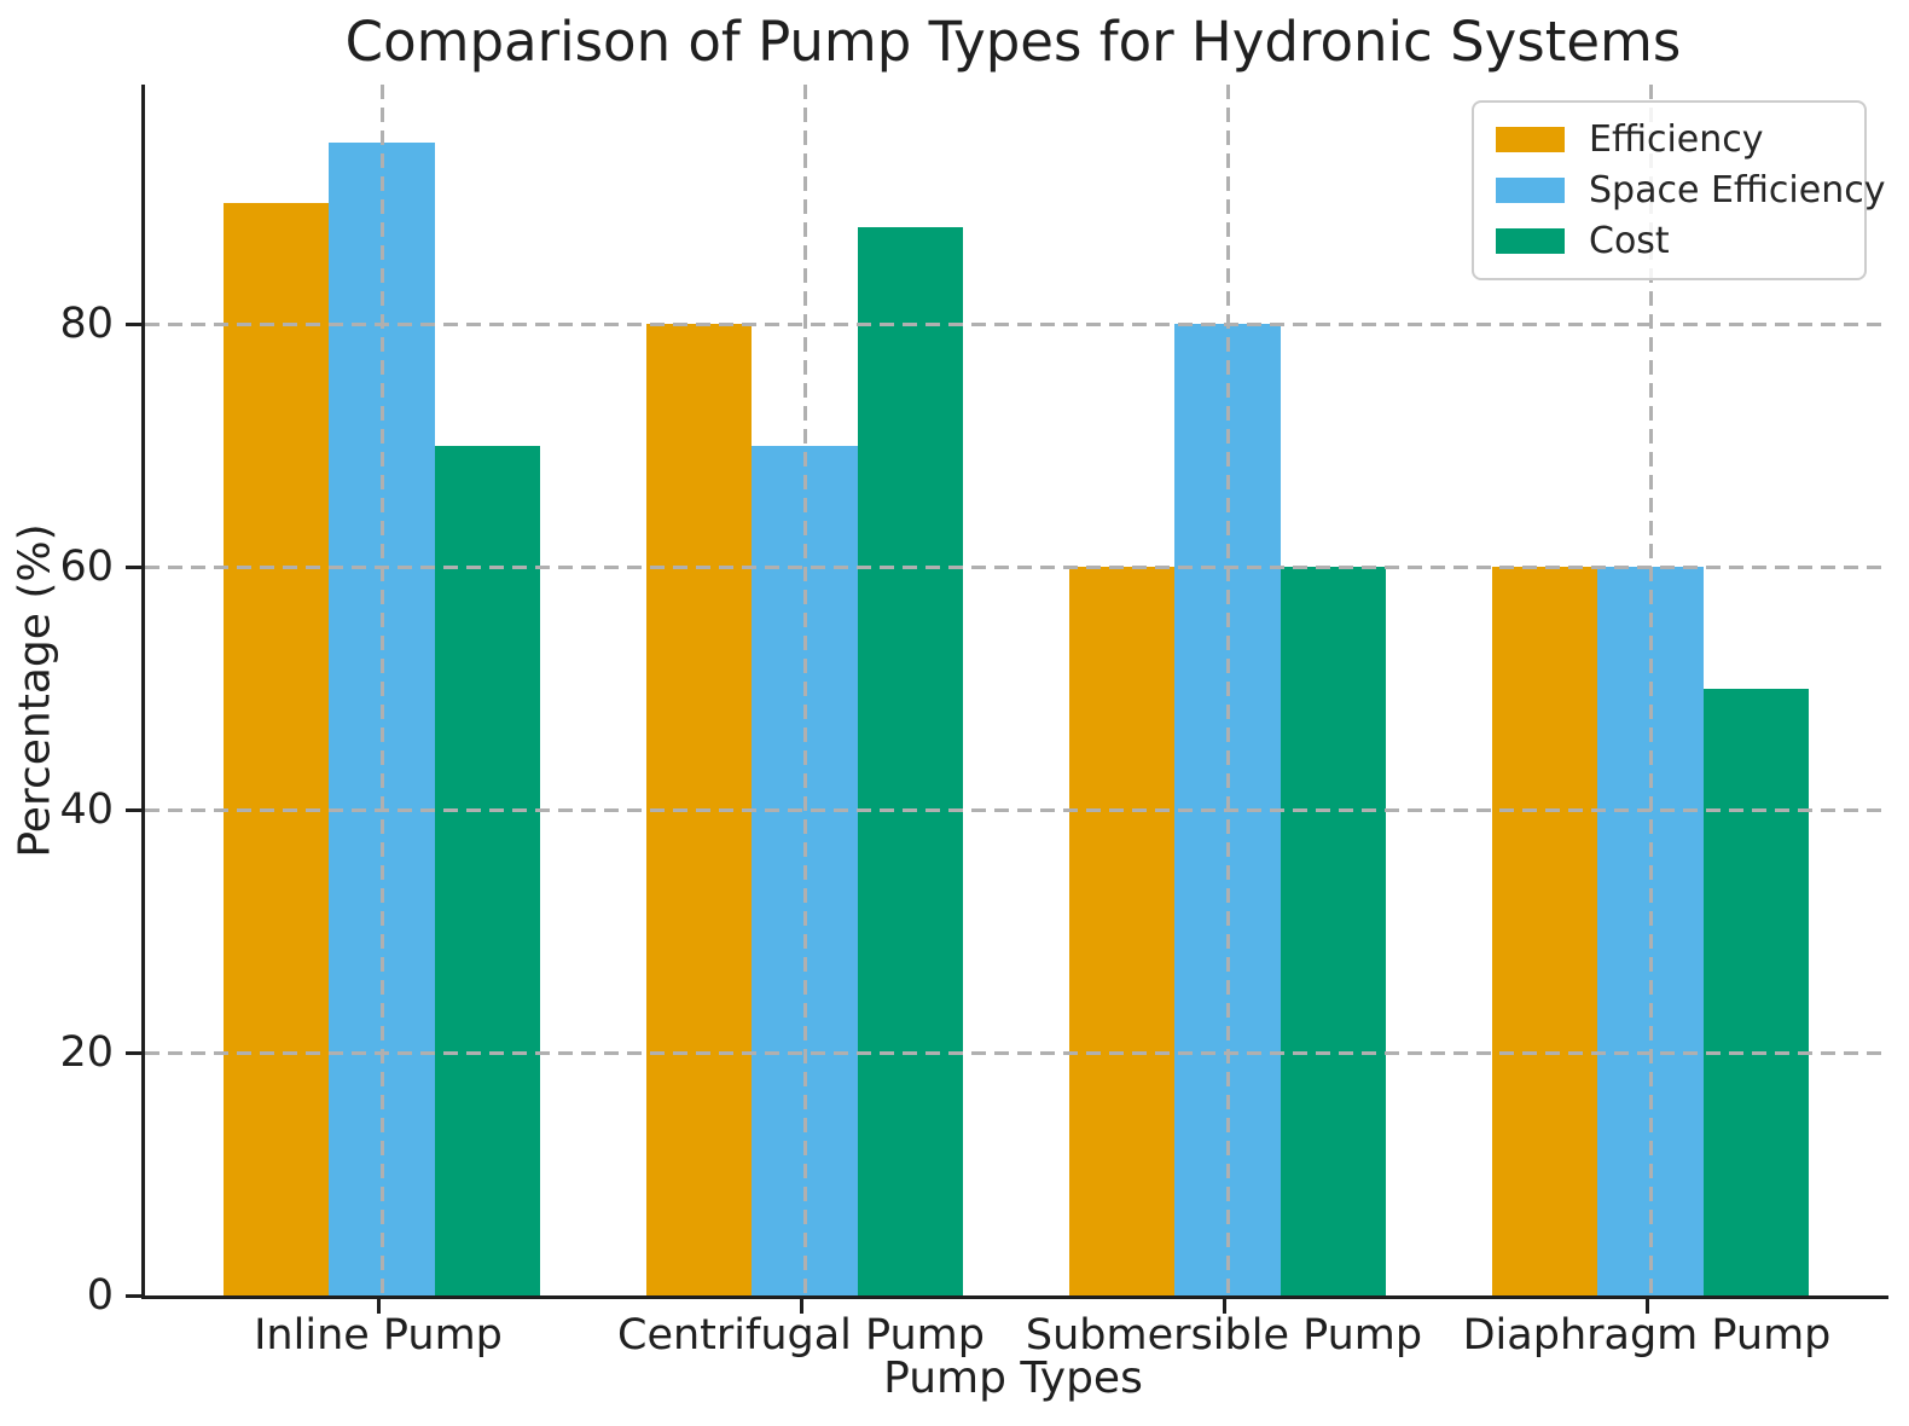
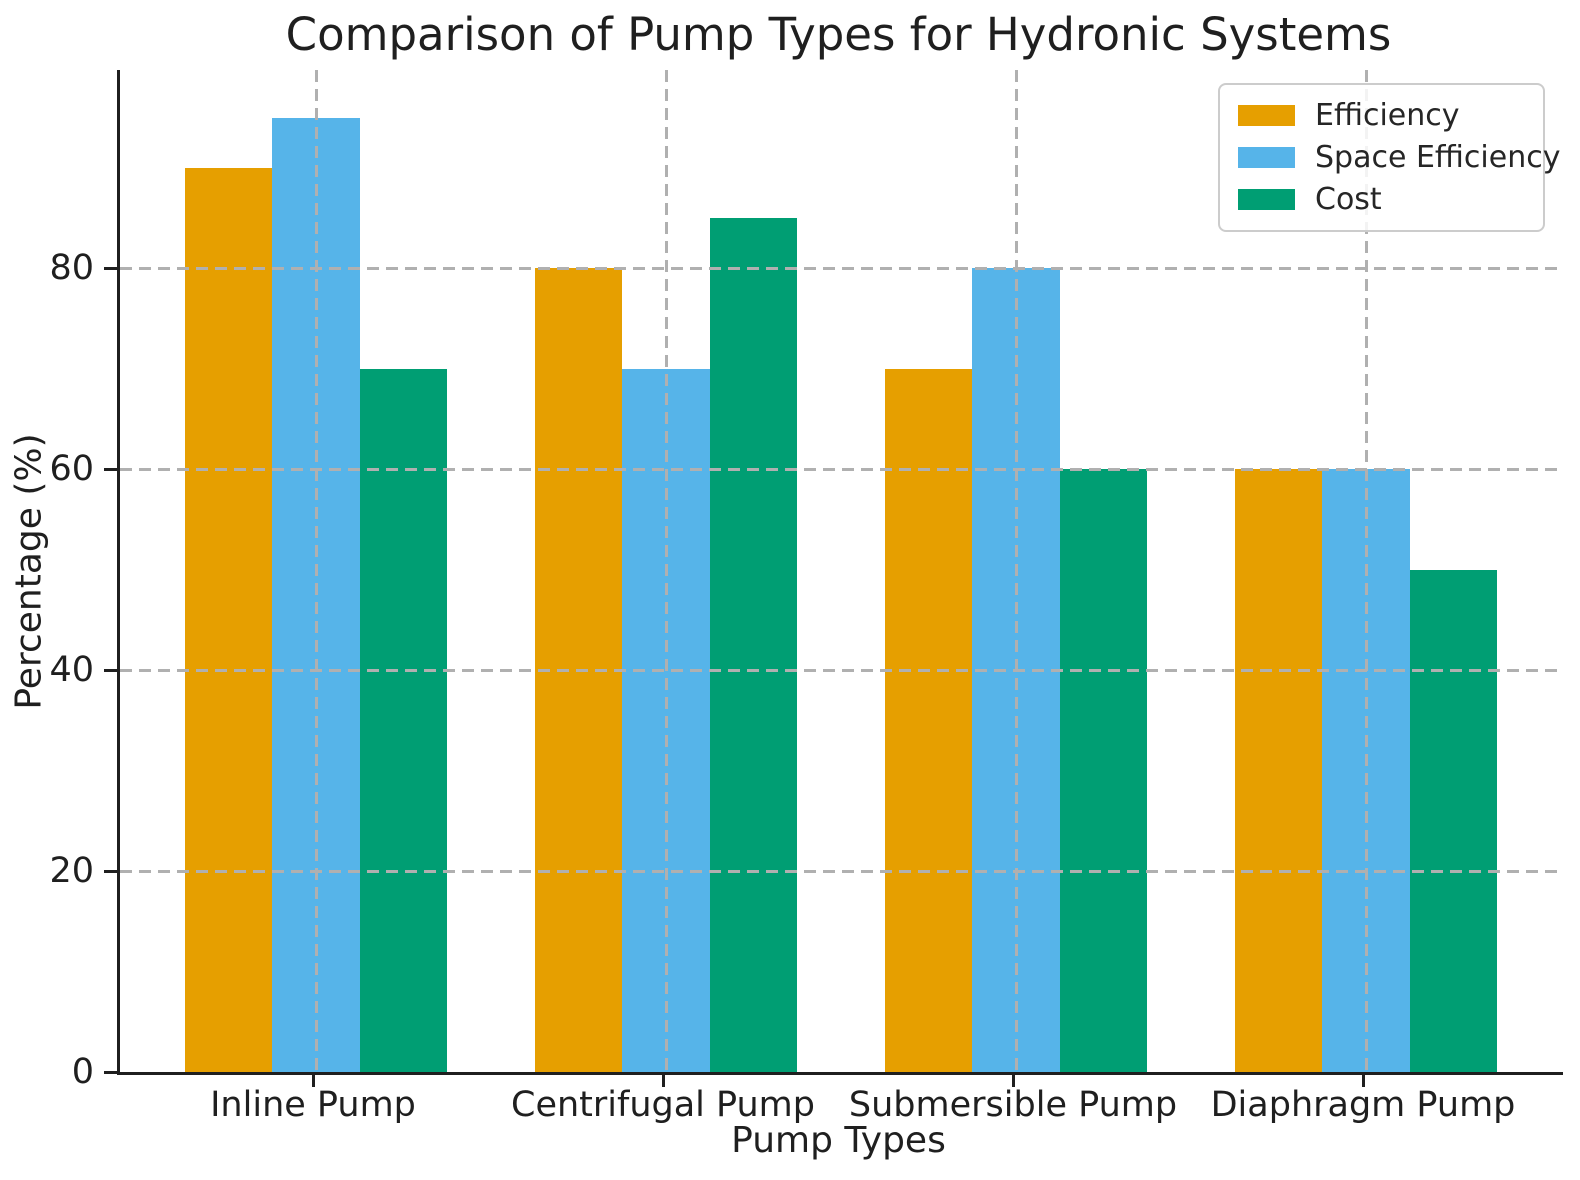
Cost/Centrifugal Pump: 88 -> 85
Efficiency/Submersible Pump: 60 -> 70
